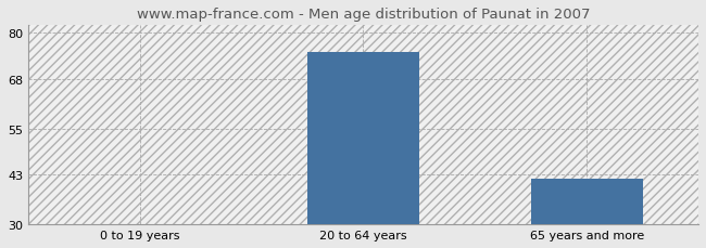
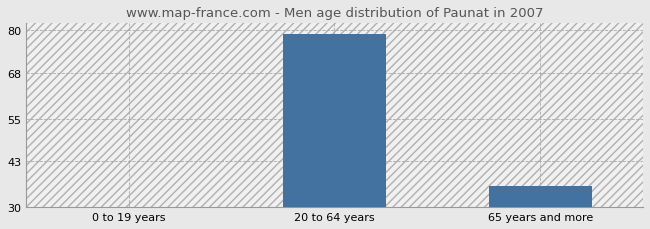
20 to 64 years: 75 -> 79
65 years and more: 42 -> 36
